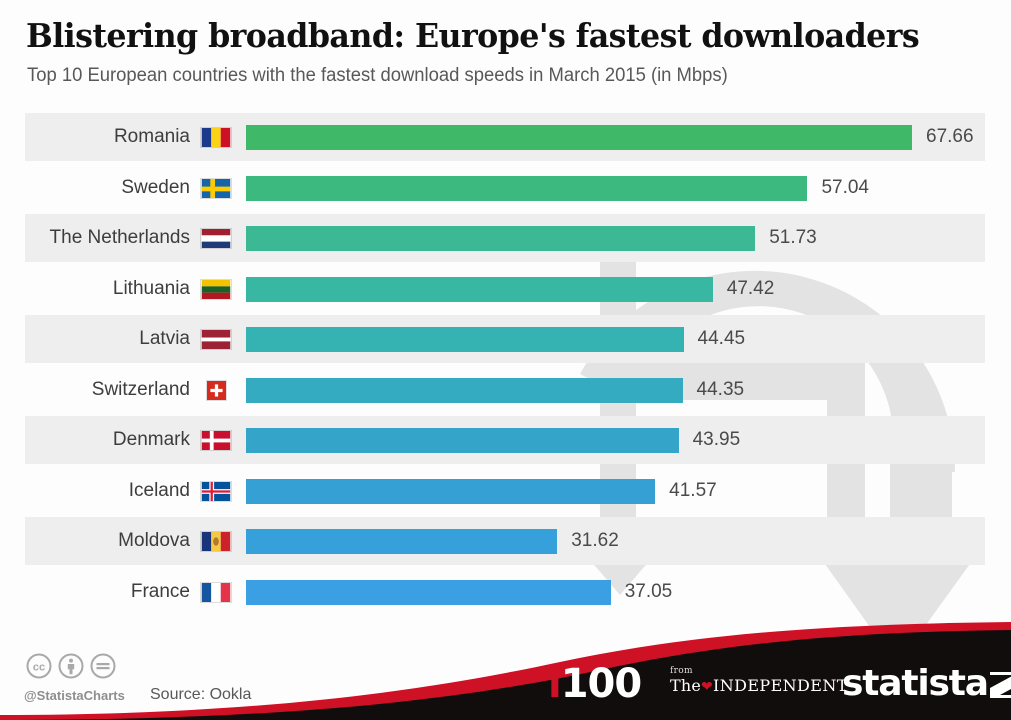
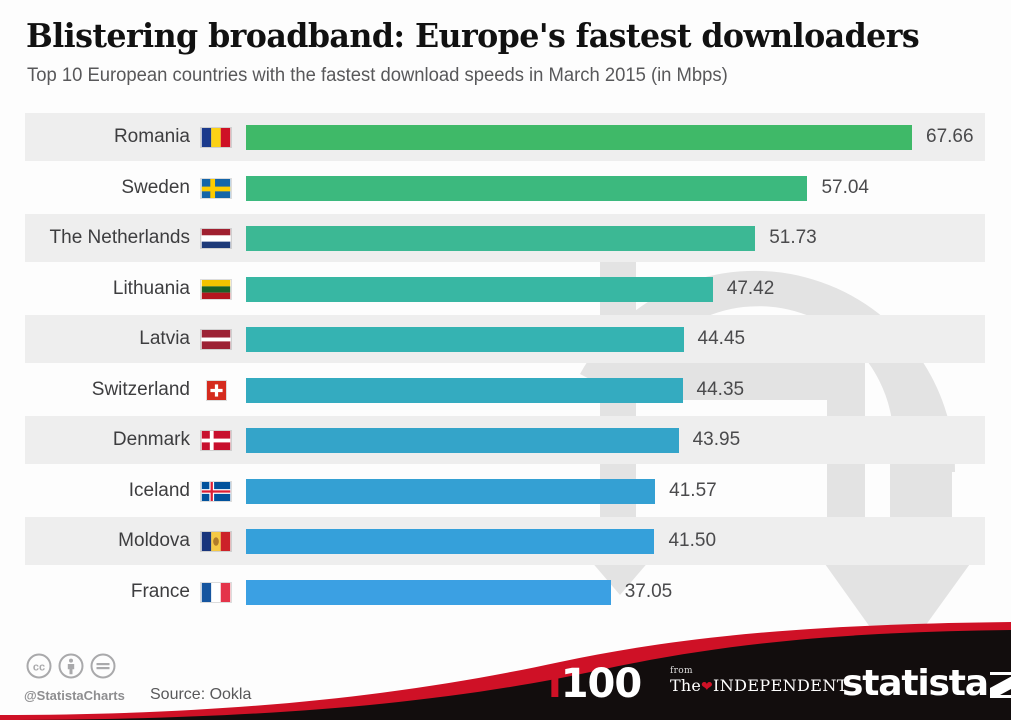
Moldova: 31.62 -> 41.50
